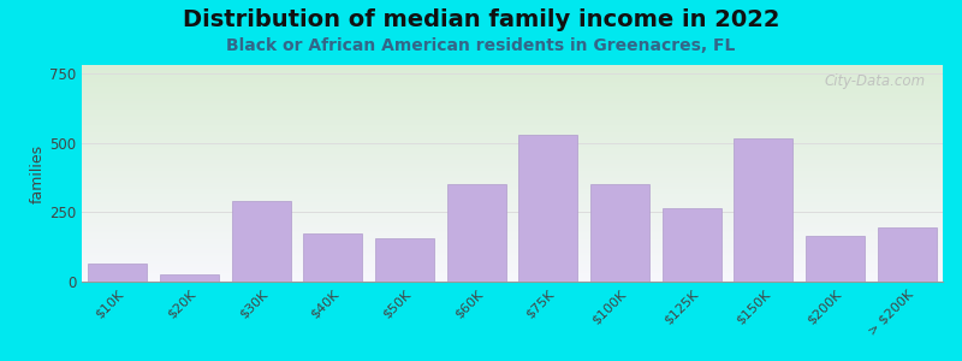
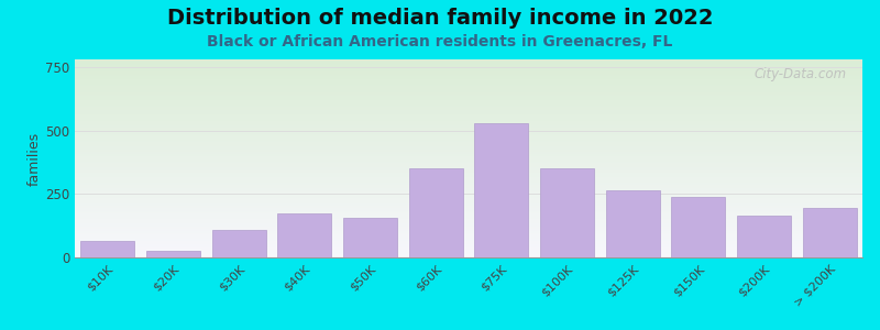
$30K: 290 -> 110
$150K: 515 -> 240
